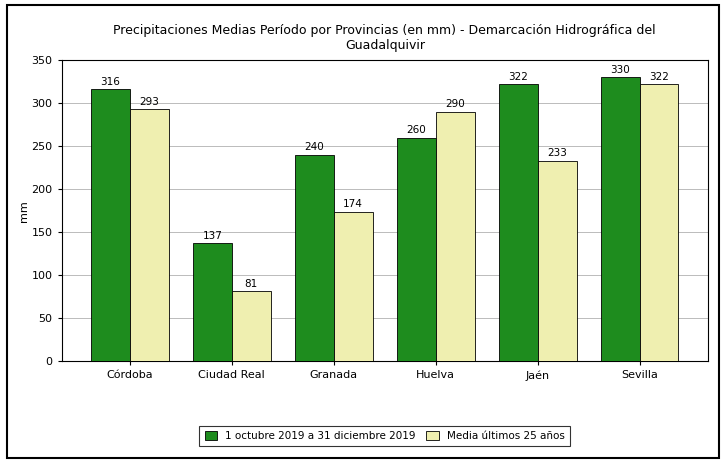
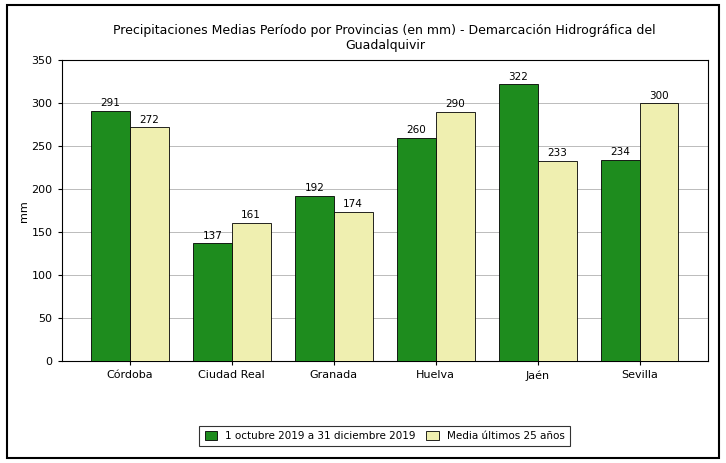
1 octubre 2019 a 31 diciembre 2019/Córdoba: 316 -> 291
Media últimos 25 años/Córdoba: 293 -> 272
Media últimos 25 años/Ciudad Real: 81 -> 161
1 octubre 2019 a 31 diciembre 2019/Granada: 240 -> 192
1 octubre 2019 a 31 diciembre 2019/Sevilla: 330 -> 234
Media últimos 25 años/Sevilla: 322 -> 300
